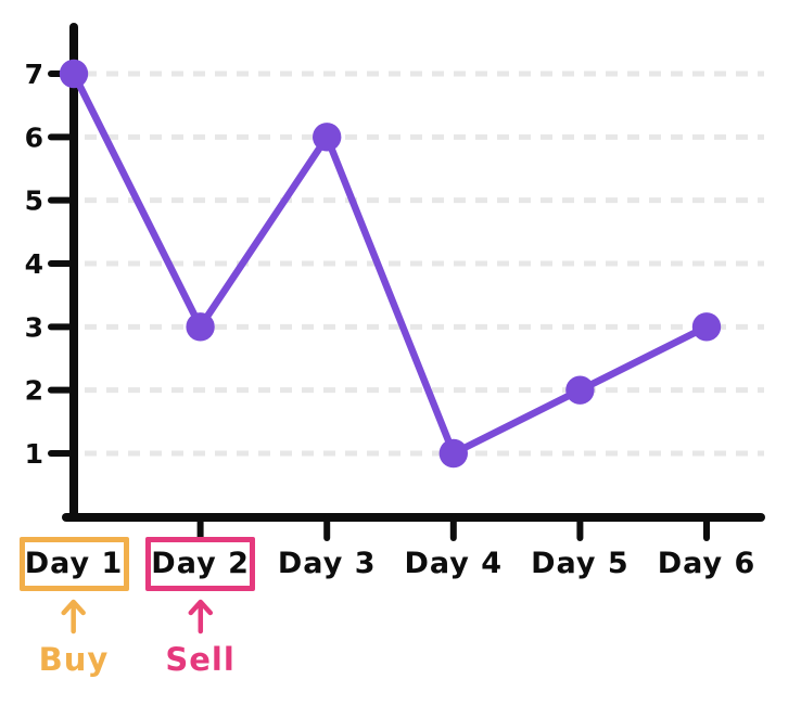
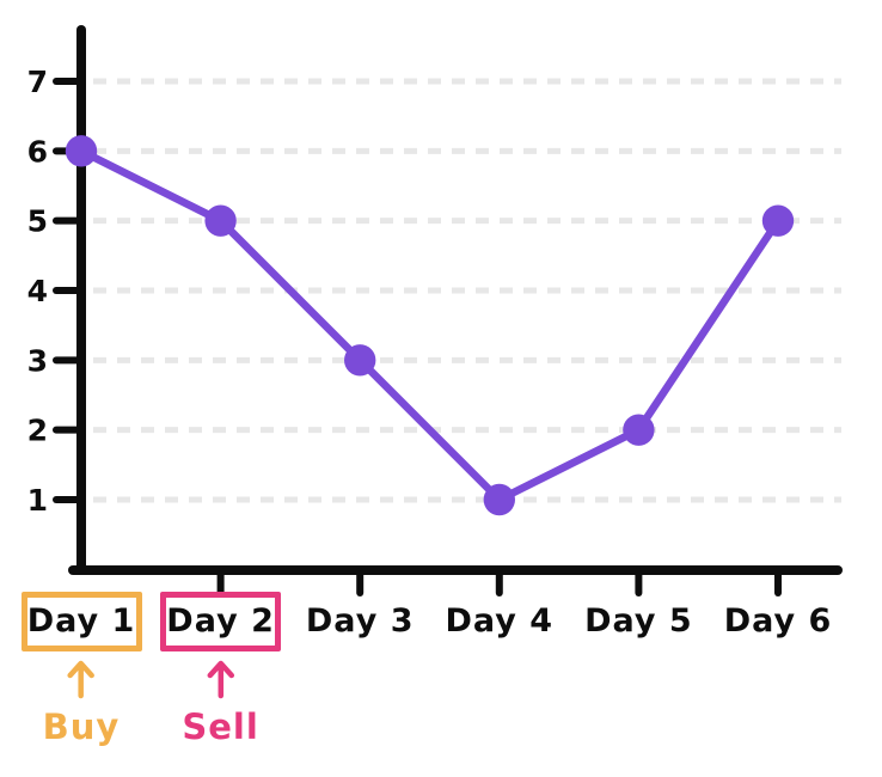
Day 1: 7 -> 6
Day 2: 3 -> 5
Day 3: 6 -> 3
Day 6: 3 -> 5
